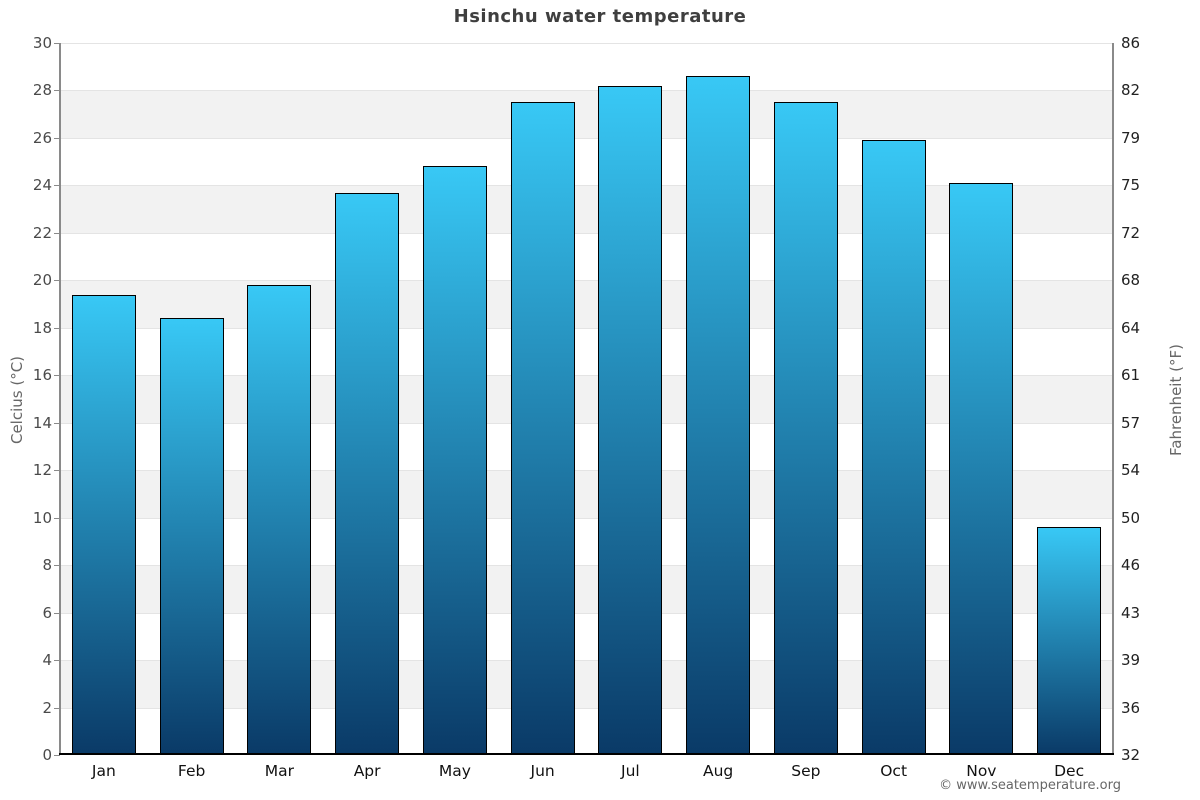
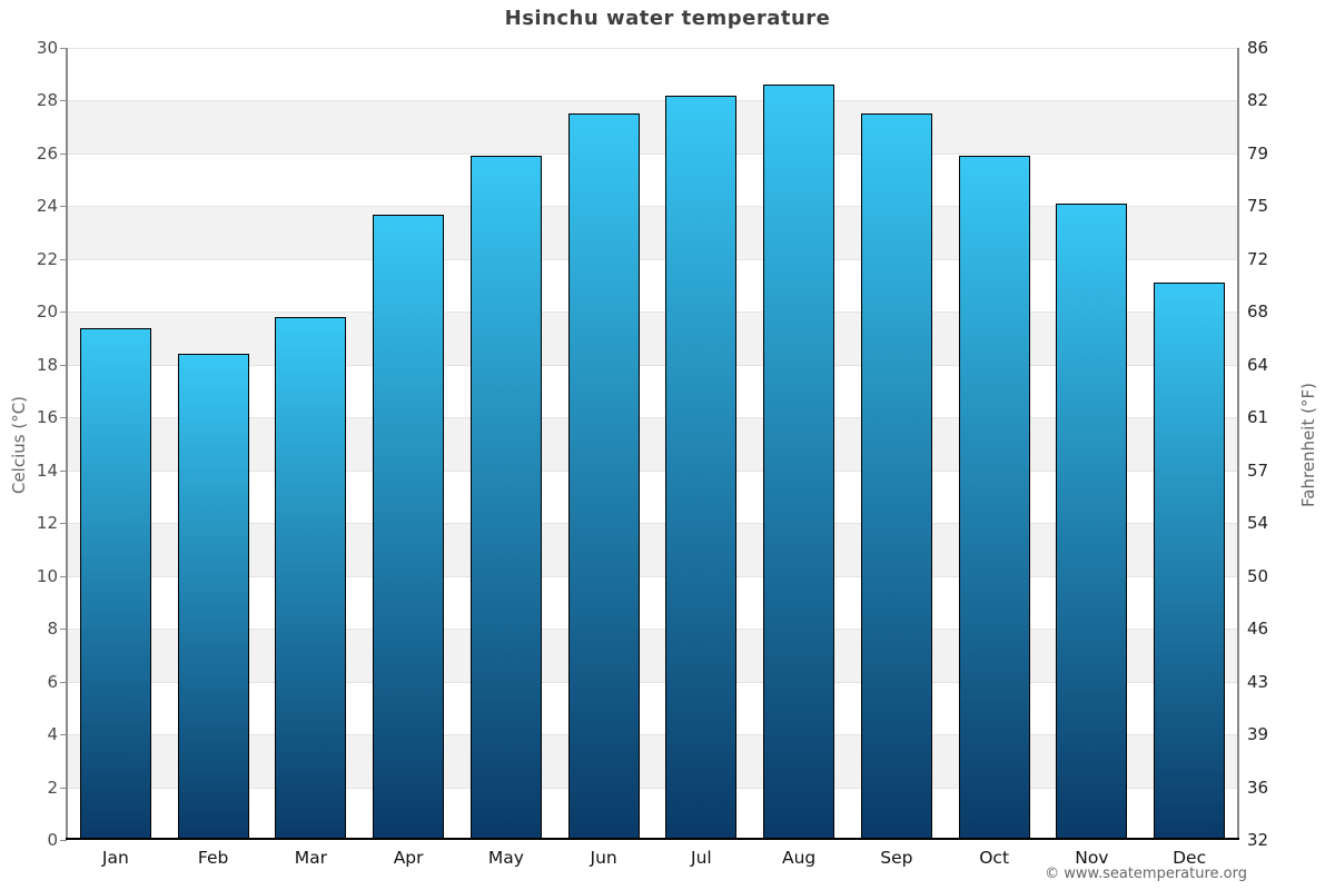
May: 24.8 -> 25.9
Dec: 9.6 -> 21.1
